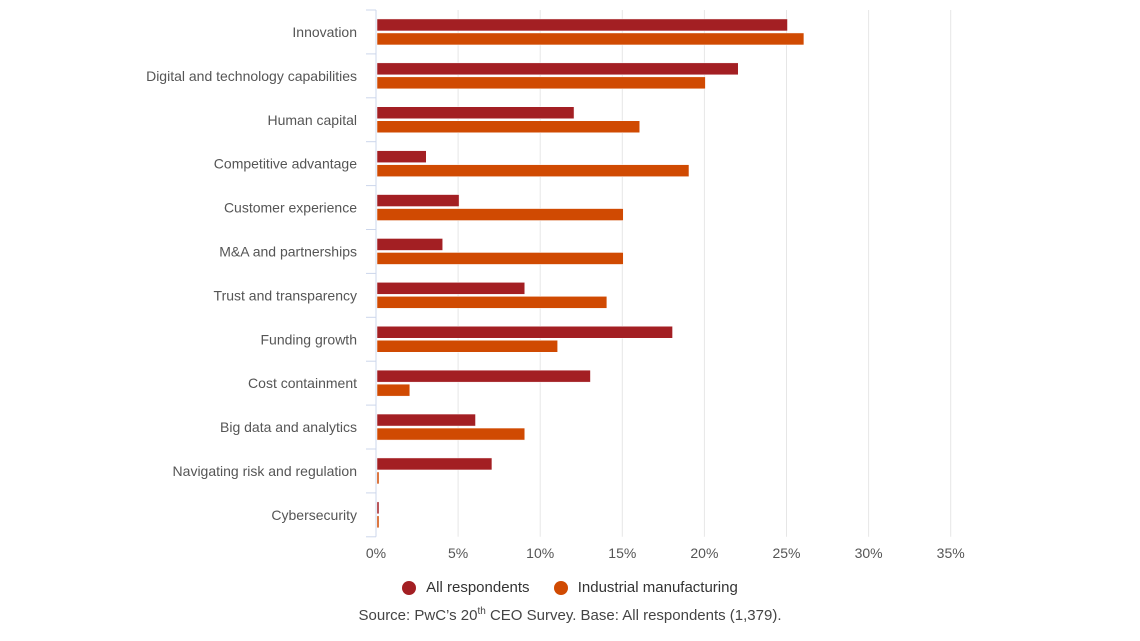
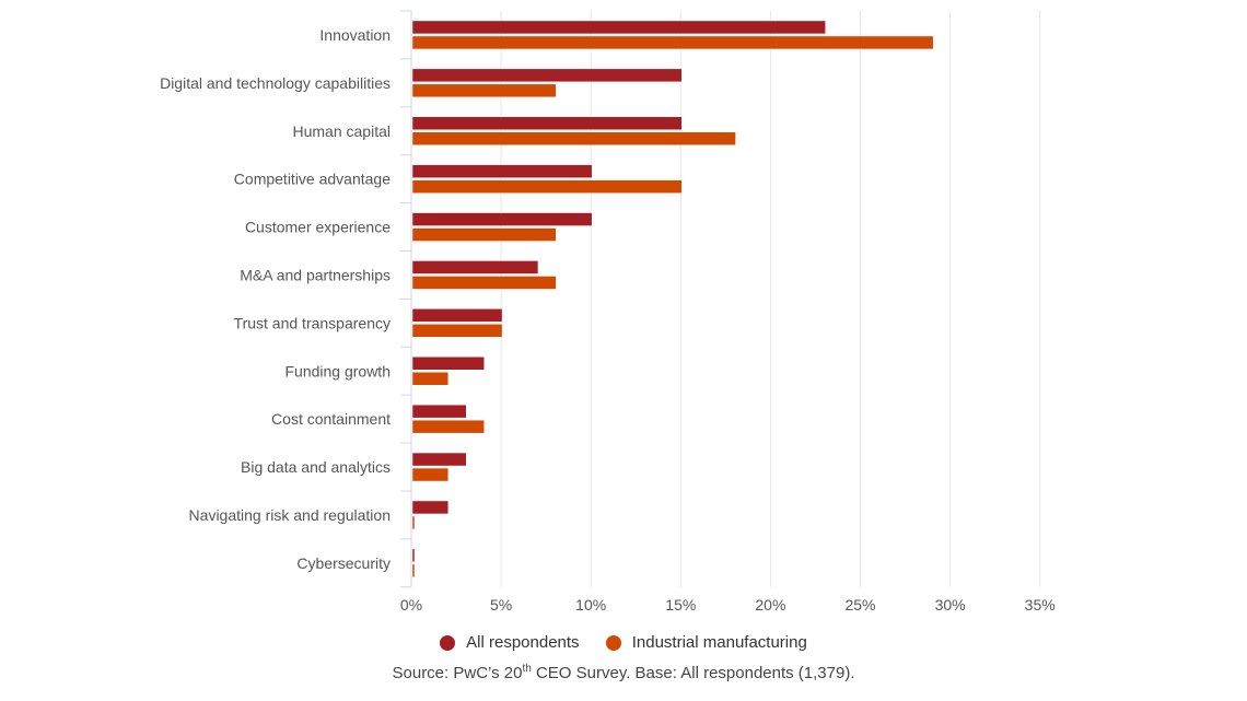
All respondents/Innovation: 25% -> 23%
Industrial manufacturing/Innovation: 26% -> 29%
All respondents/Digital and technology capabilities: 22% -> 15%
Industrial manufacturing/Digital and technology capabilities: 20% -> 8%
All respondents/Human capital: 12% -> 15%
Industrial manufacturing/Human capital: 16% -> 18%
All respondents/Competitive advantage: 3% -> 10%
Industrial manufacturing/Competitive advantage: 19% -> 15%
All respondents/Customer experience: 5% -> 10%
Industrial manufacturing/Customer experience: 15% -> 8%
All respondents/M&A and partnerships: 4% -> 7%
Industrial manufacturing/M&A and partnerships: 15% -> 8%
All respondents/Trust and transparency: 9% -> 5%
Industrial manufacturing/Trust and transparency: 14% -> 5%
All respondents/Funding growth: 18% -> 4%
Industrial manufacturing/Funding growth: 11% -> 2%
All respondents/Cost containment: 13% -> 3%
Industrial manufacturing/Cost containment: 2% -> 4%
All respondents/Big data and analytics: 6% -> 3%
Industrial manufacturing/Big data and analytics: 9% -> 2%
All respondents/Navigating risk and regulation: 7% -> 2%
